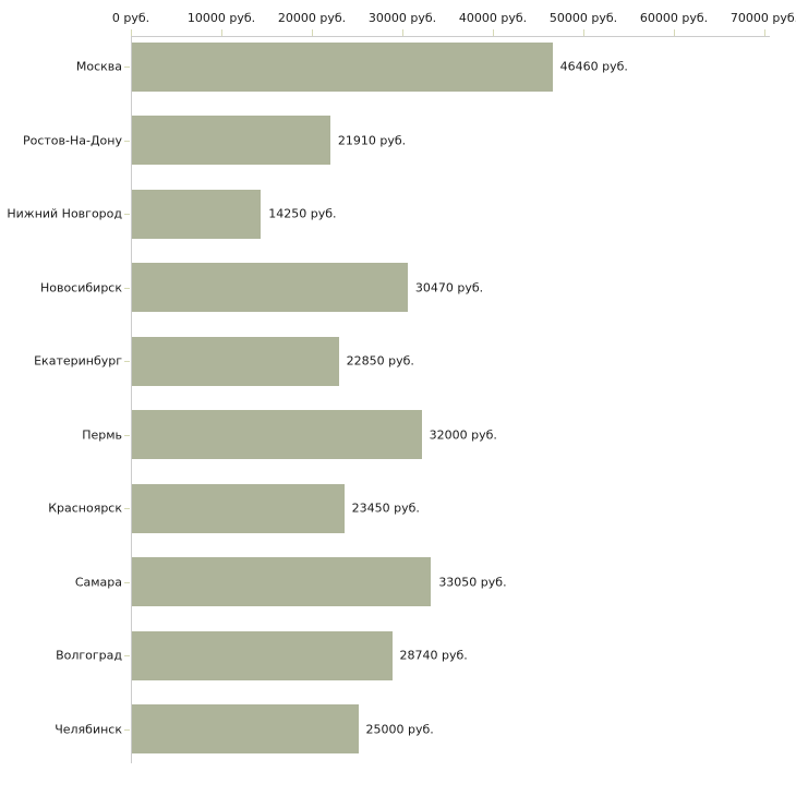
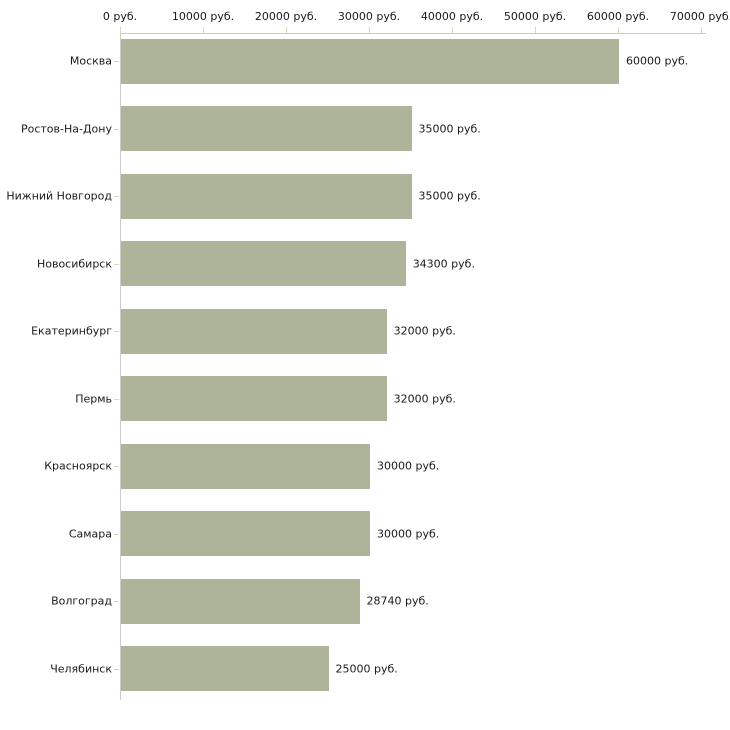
Москва: 46460 -> 60000
Ростов-На-Дону: 21910 -> 35000
Нижний Новгород: 14250 -> 35000
Новосибирск: 30470 -> 34300
Екатеринбург: 22850 -> 32000
Красноярск: 23450 -> 30000
Самара: 33050 -> 30000
